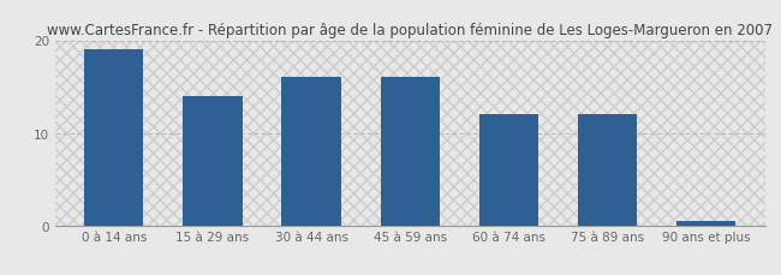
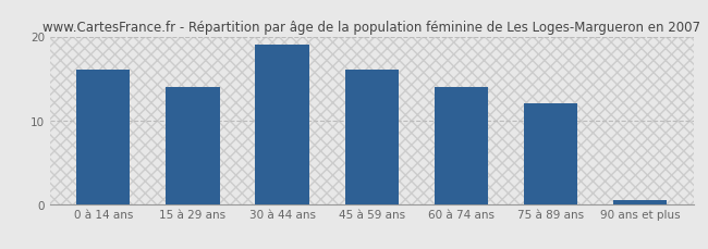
0 à 14 ans: 19.0 -> 16.0
30 à 44 ans: 16.0 -> 19.0
60 à 74 ans: 12.0 -> 14.0
